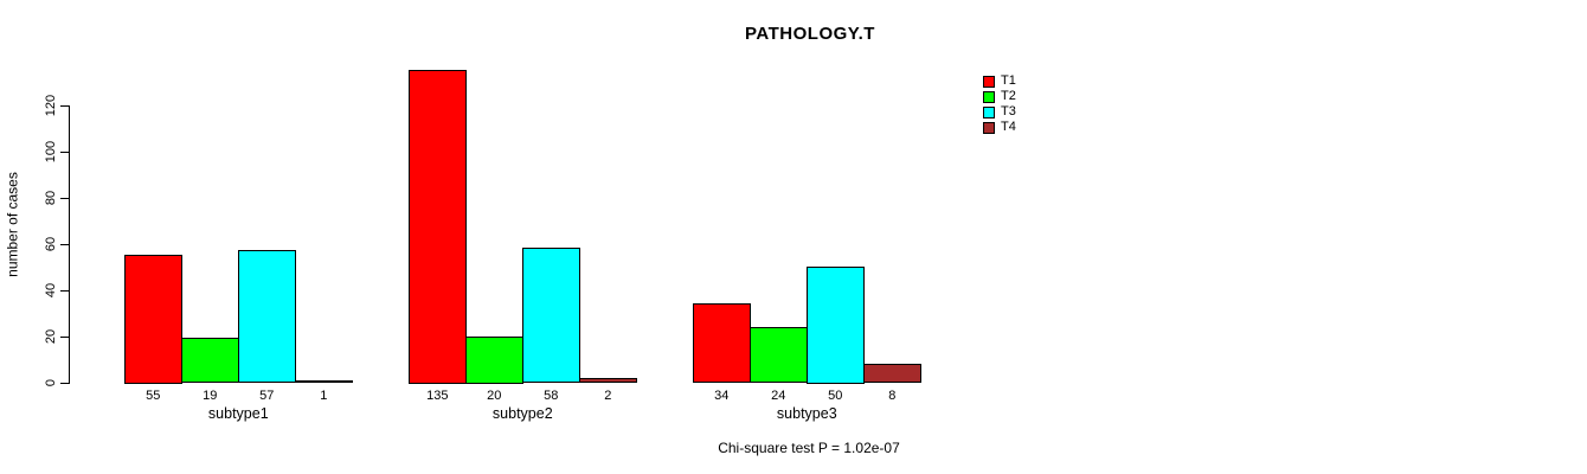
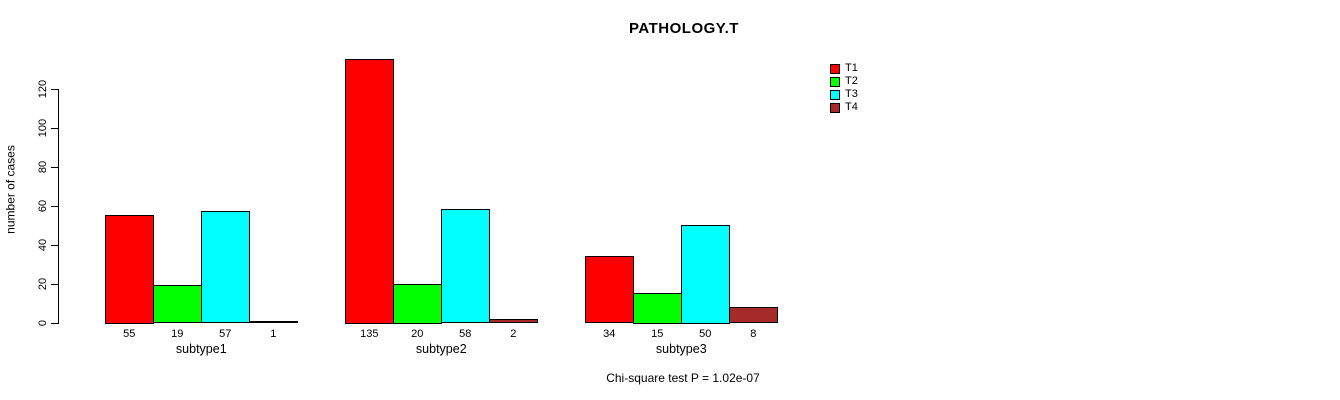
T2/subtype3: 24 -> 15
